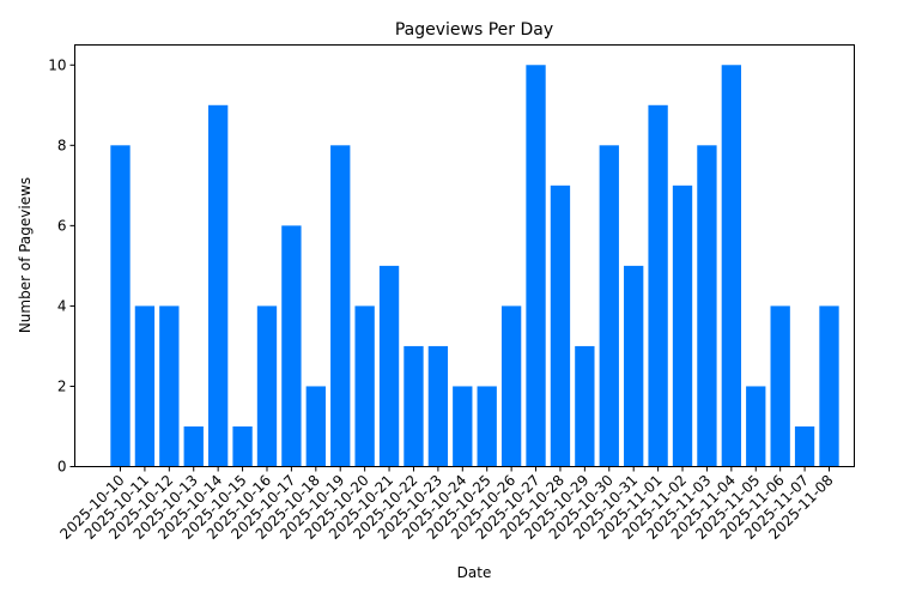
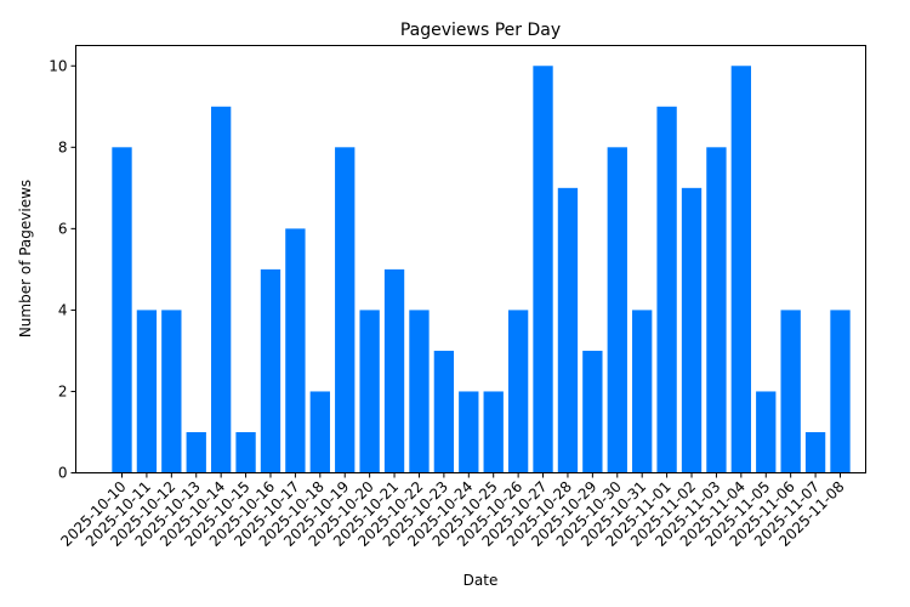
2025-10-16: 4 -> 5
2025-10-22: 3 -> 4
2025-10-31: 5 -> 4
